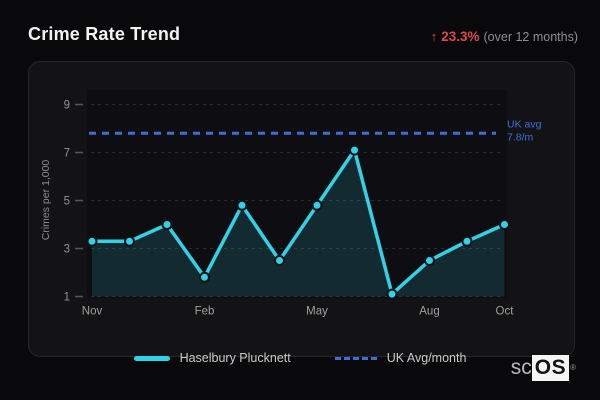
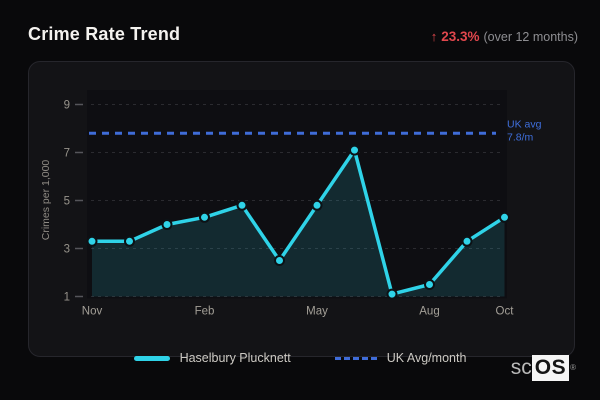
Feb: 1.8 -> 4.3
Aug: 2.5 -> 1.5
Oct: 4.0 -> 4.3
